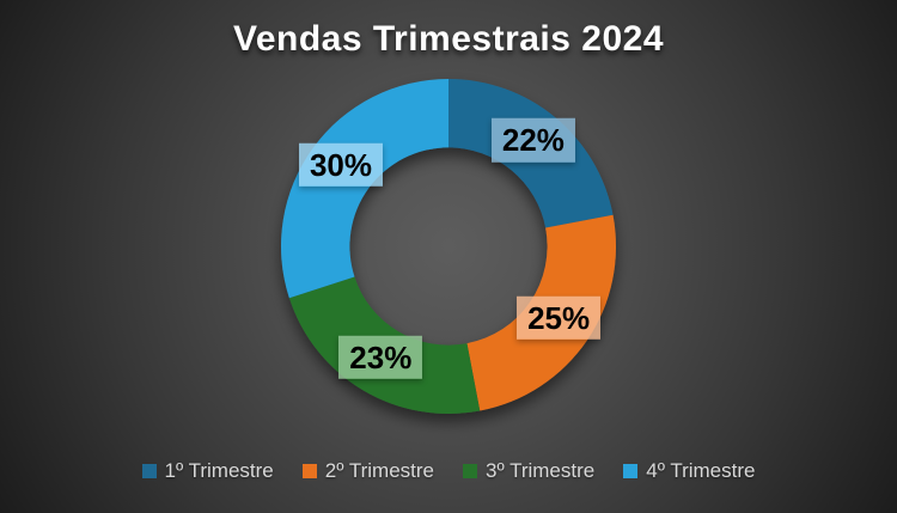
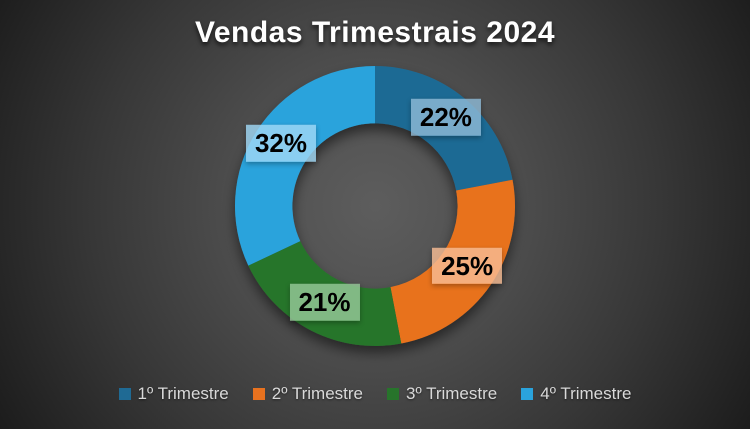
3º Trimestre: 23% -> 21%
4º Trimestre: 30% -> 32%
